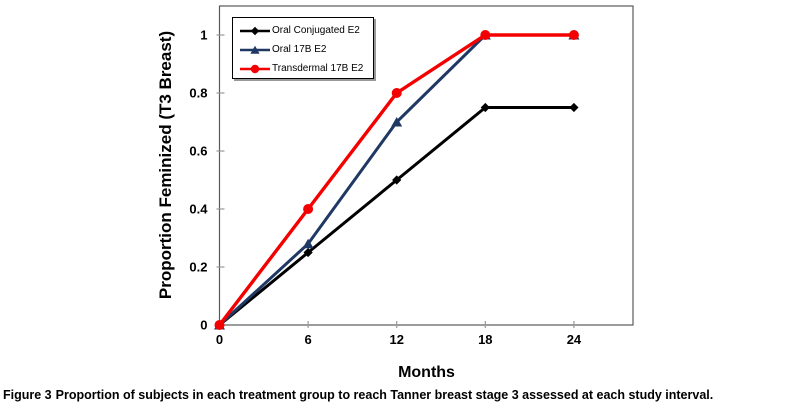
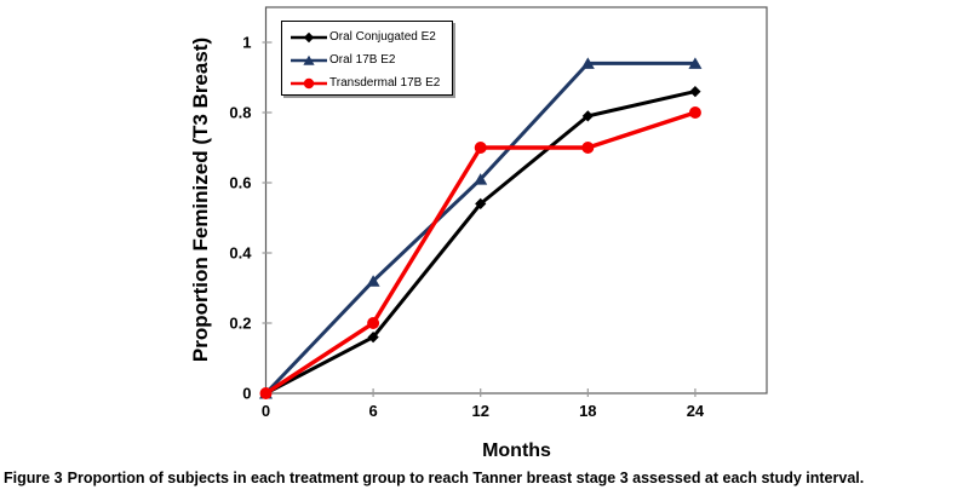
Oral Conjugated E2/6: 0.25 -> 0.16
Oral 17B E2/6: 0.28 -> 0.32
Transdermal 17B E2/6: 0.4 -> 0.2
Oral Conjugated E2/12: 0.50 -> 0.54
Oral 17B E2/12: 0.70 -> 0.61
Transdermal 17B E2/12: 0.8 -> 0.7
Oral Conjugated E2/18: 0.75 -> 0.79
Oral 17B E2/18: 1.00 -> 0.94
Transdermal 17B E2/18: 1.0 -> 0.7
Oral Conjugated E2/24: 0.75 -> 0.86
Oral 17B E2/24: 1.00 -> 0.94
Transdermal 17B E2/24: 1.0 -> 0.8
